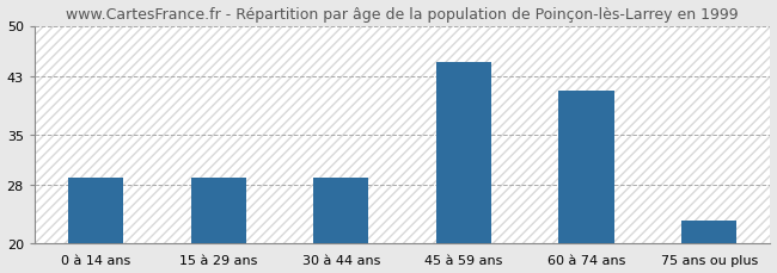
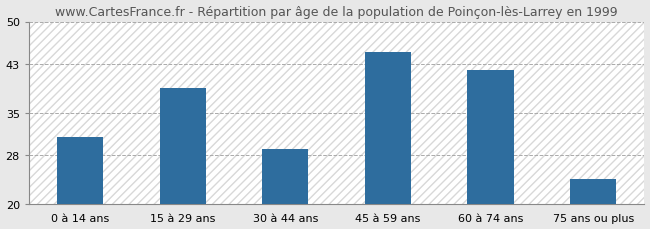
0 à 14 ans: 29 -> 31
15 à 29 ans: 29 -> 39
60 à 74 ans: 41 -> 42
75 ans ou plus: 23 -> 24
